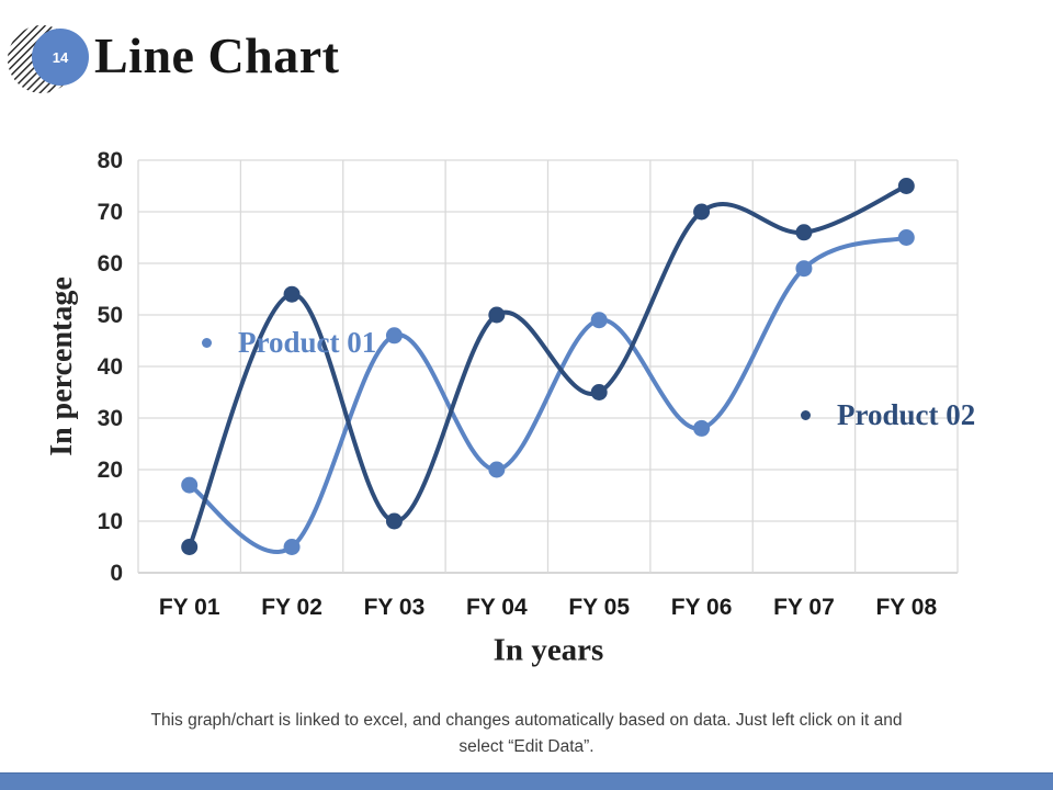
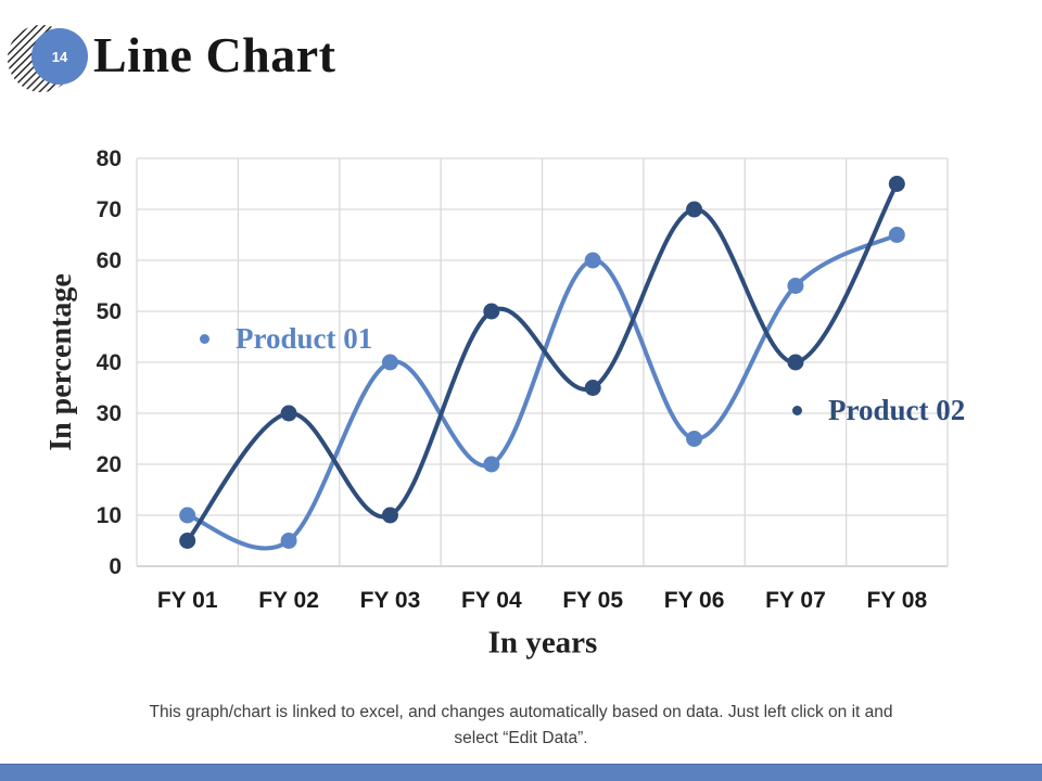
Product 01/FY 01: 17 -> 10
Product 02/FY 02: 54 -> 30
Product 01/FY 03: 46 -> 40
Product 01/FY 05: 49 -> 60
Product 01/FY 06: 28 -> 25
Product 01/FY 07: 59 -> 55
Product 02/FY 07: 66 -> 40
